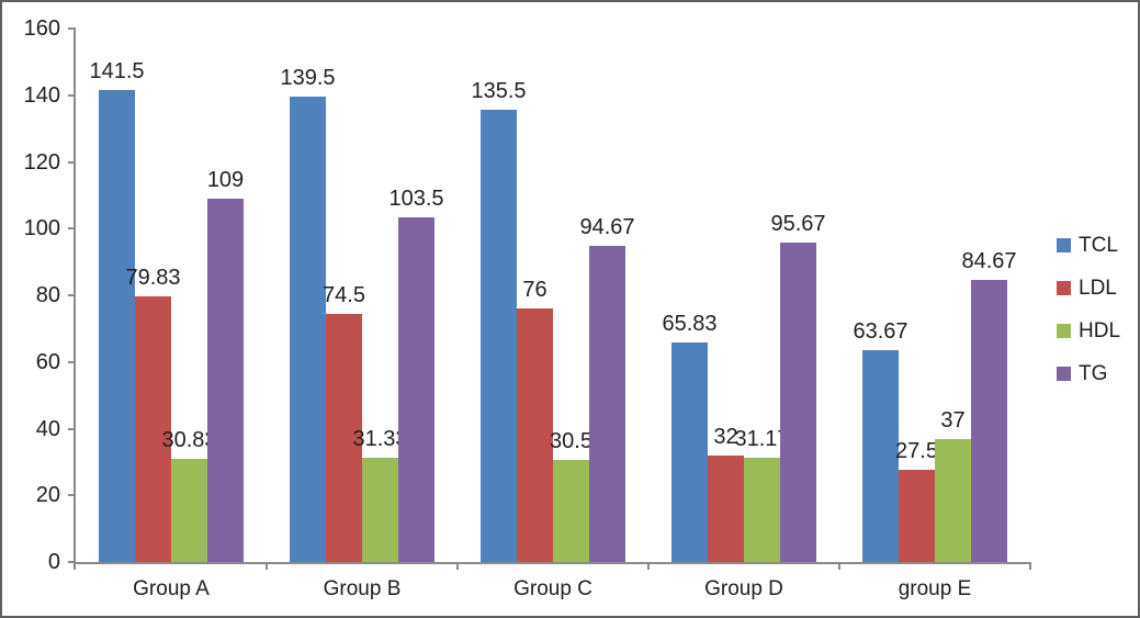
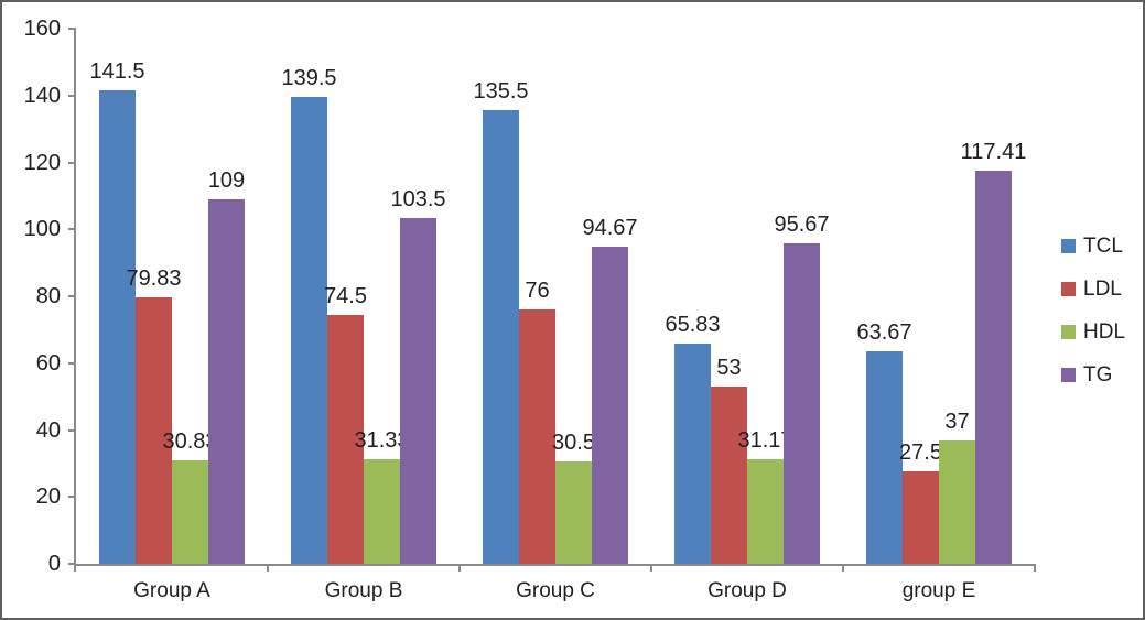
LDL/Group D: 32 -> 53
TG/group E: 84.67 -> 117.41
